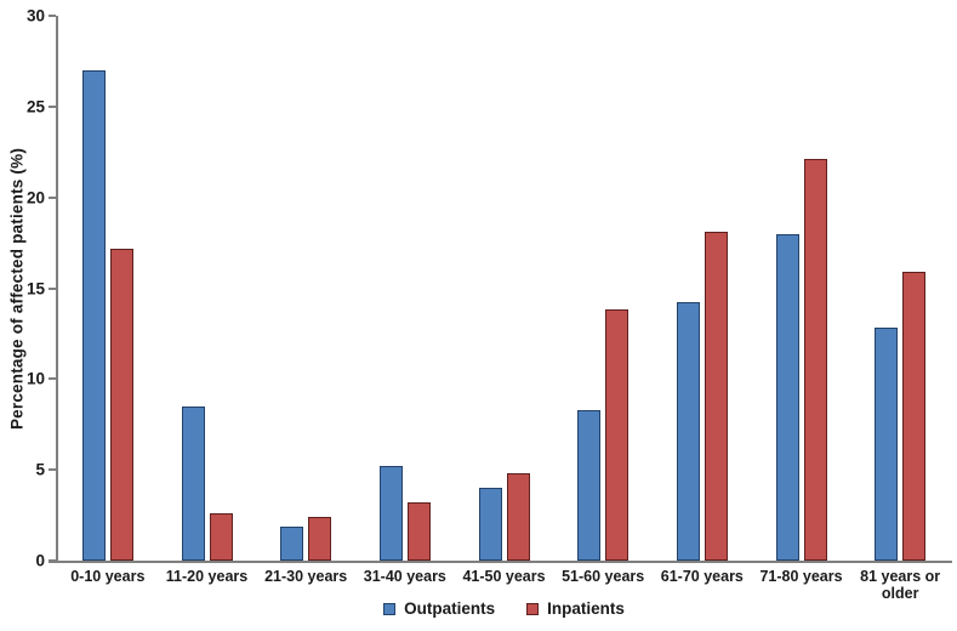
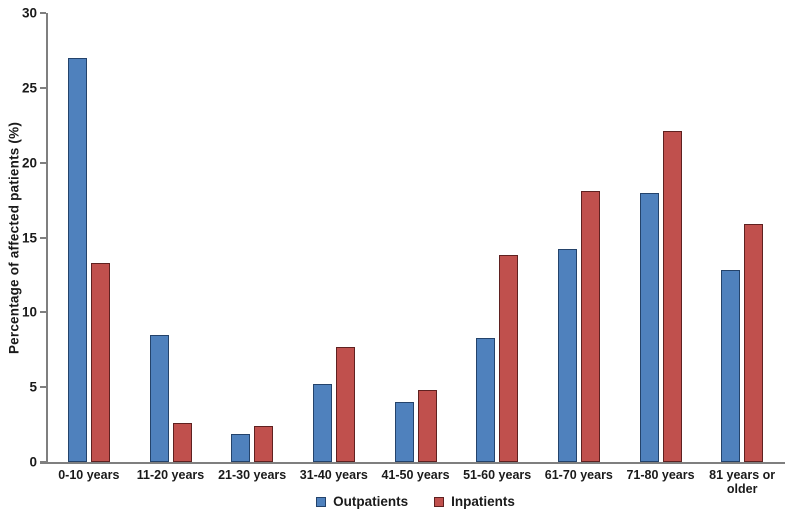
Inpatients/0-10 years: 17.2 -> 13.3
Inpatients/31-40 years: 3.2 -> 7.7
